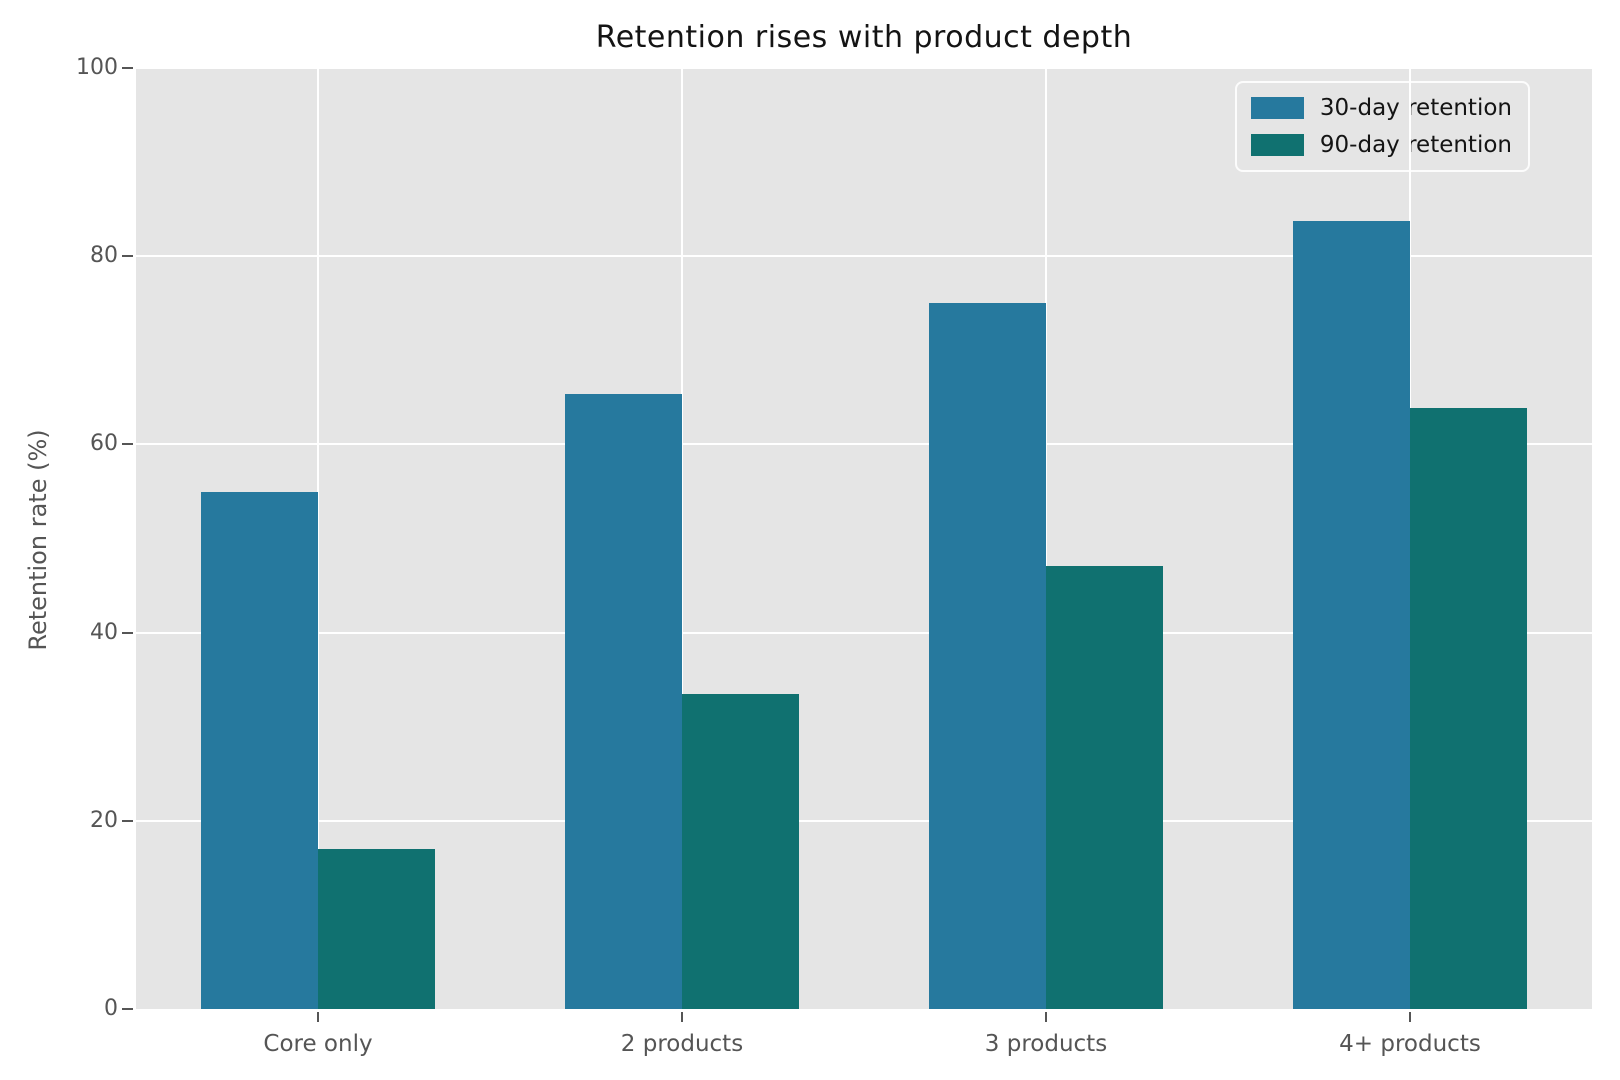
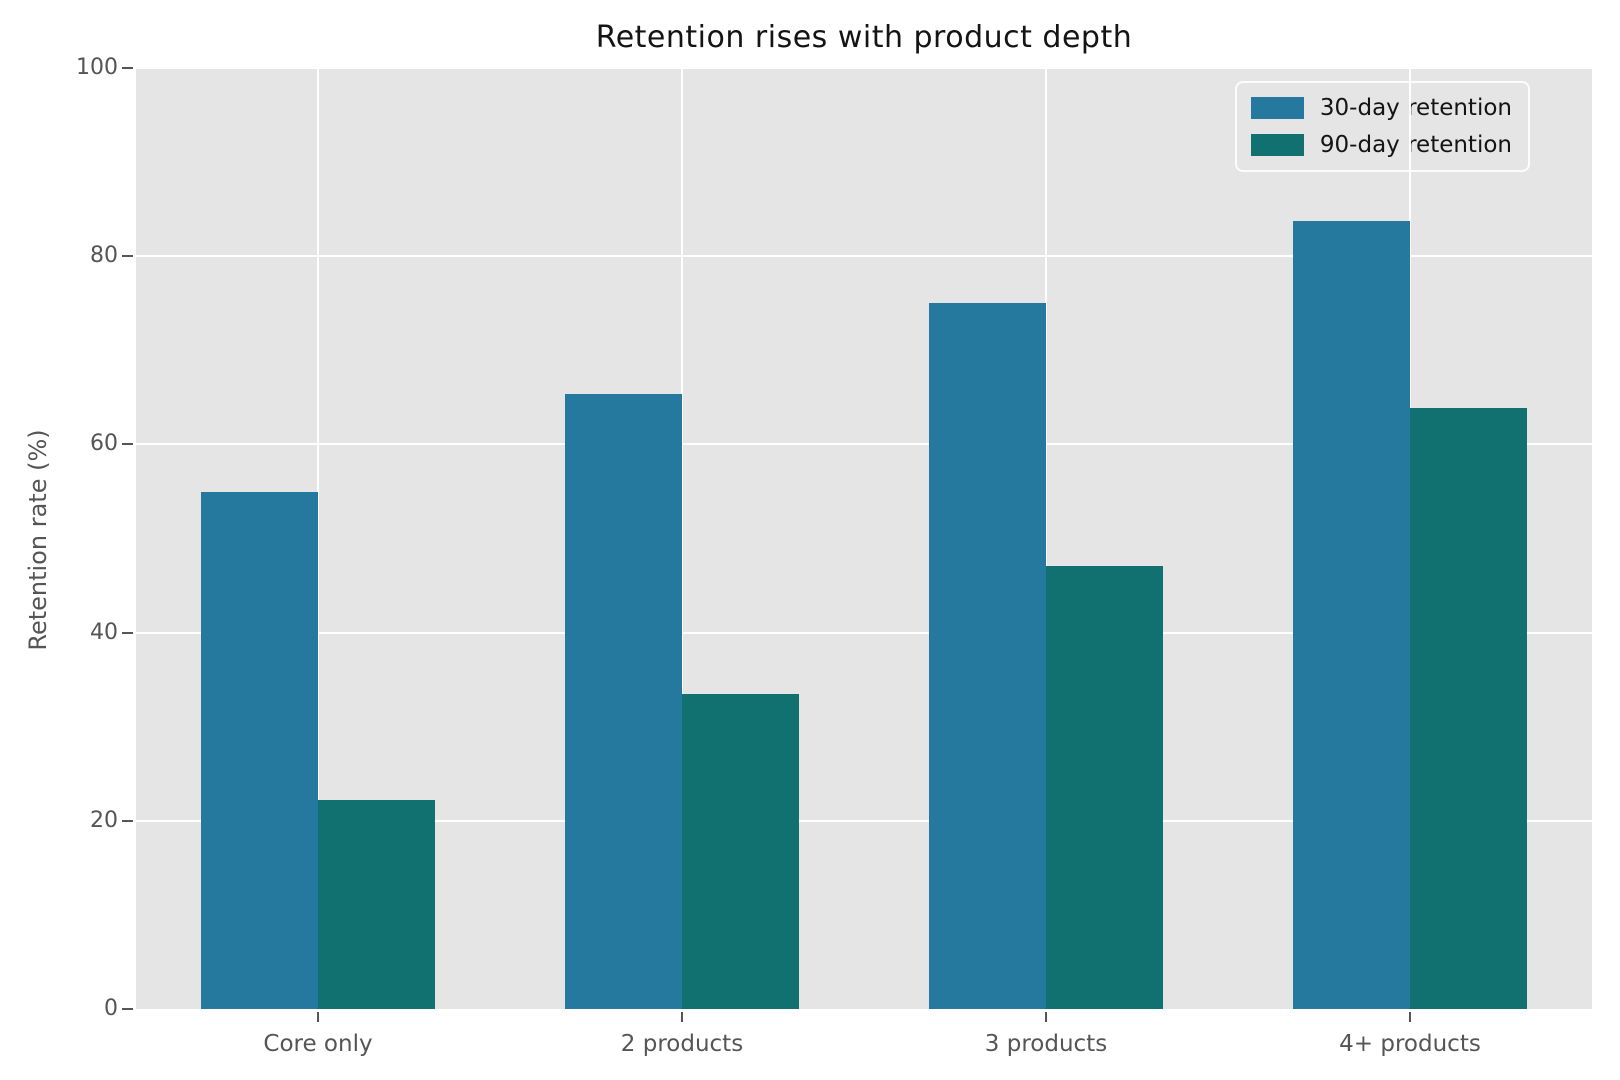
90-day retention/Core only: 17 -> 22
